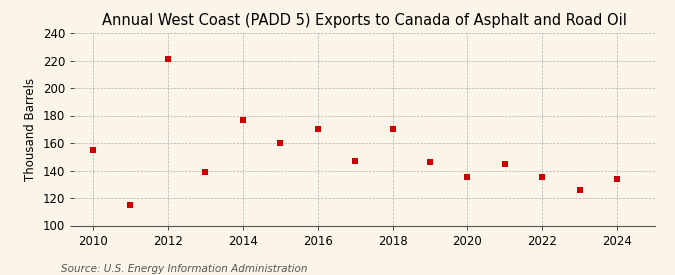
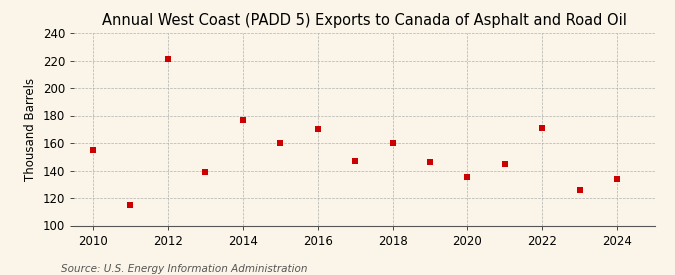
2018: 170 -> 160
2022: 135 -> 171
